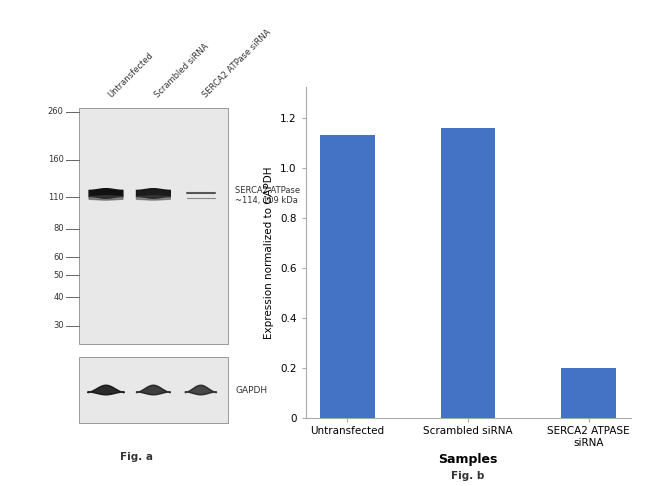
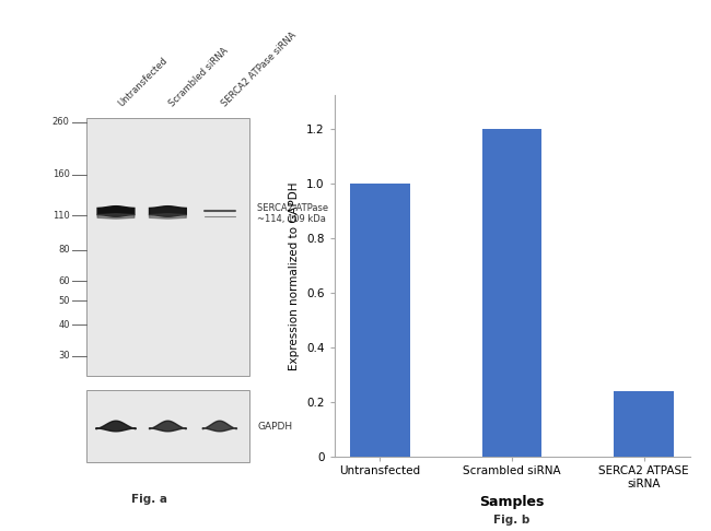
Untransfected: 1.13 -> 1.00
Scrambled siRNA: 1.16 -> 1.20
SERCA2 ATPASE siRNA: 0.20 -> 0.24
